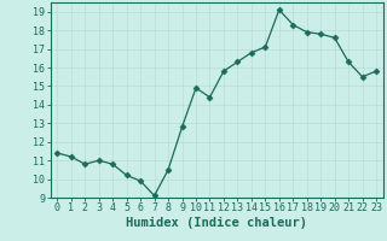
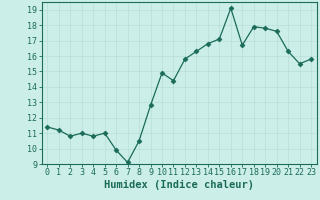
5: 10.2 -> 11.0
17: 18.3 -> 16.7
